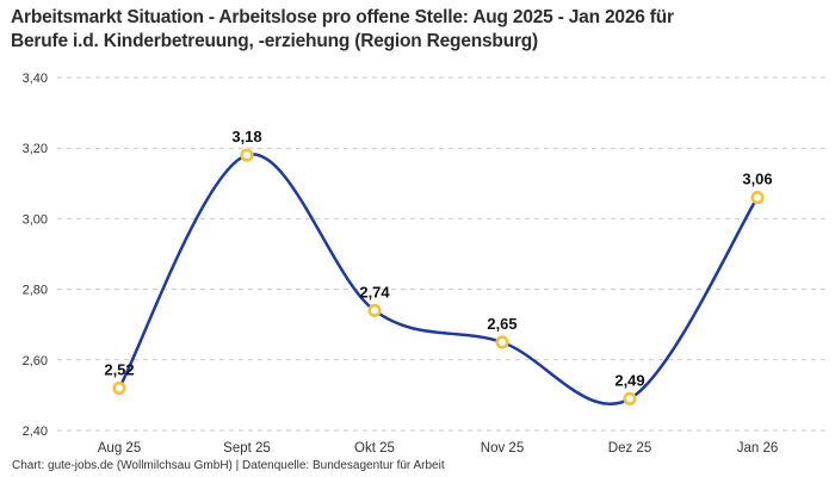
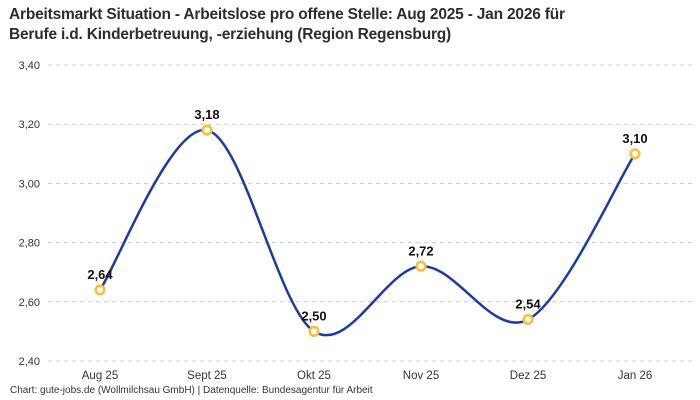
Aug 25: 2,52 -> 2,64
Okt 25: 2,74 -> 2,50
Nov 25: 2,65 -> 2,72
Dez 25: 2,49 -> 2,54
Jan 26: 3,06 -> 3,10
